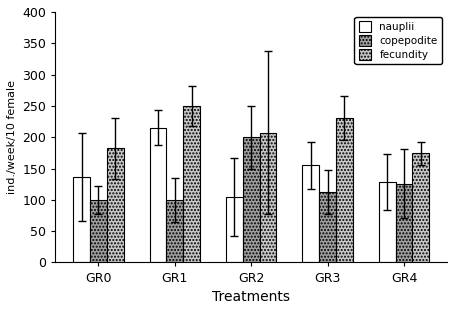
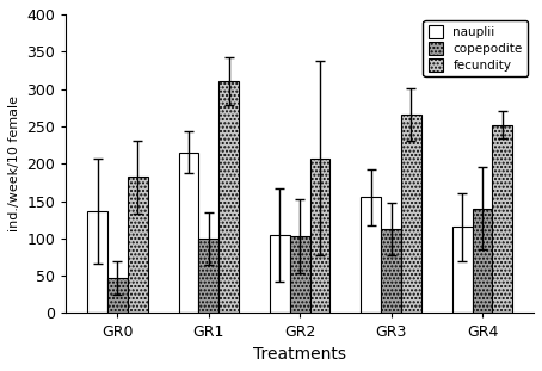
copepodite/GR0: 100 -> 47
fecundity/GR1: 250 -> 310
copepodite/GR2: 200 -> 103
fecundity/GR3: 230 -> 266
nauplii/GR4: 128 -> 115
copepodite/GR4: 126 -> 140
fecundity/GR4: 174 -> 252
